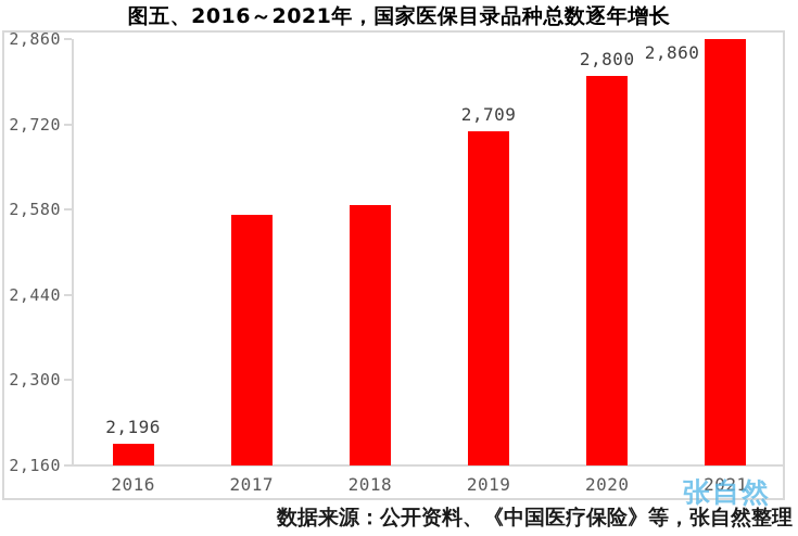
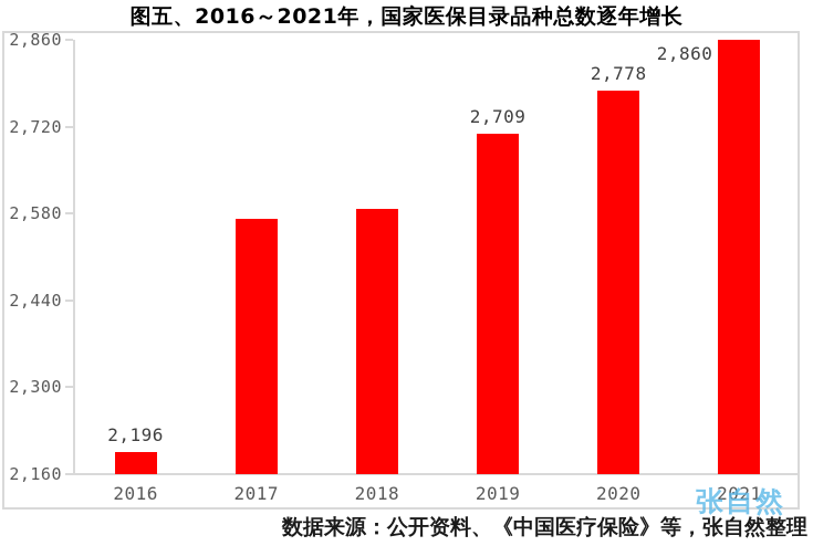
2020: 2,800 -> 2,778
